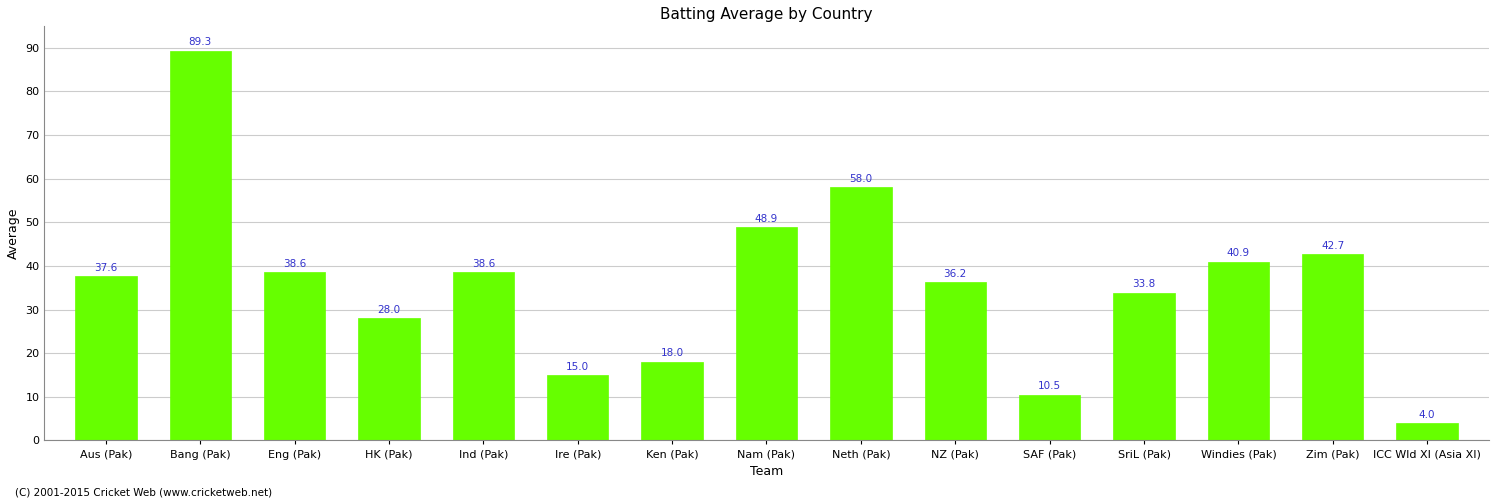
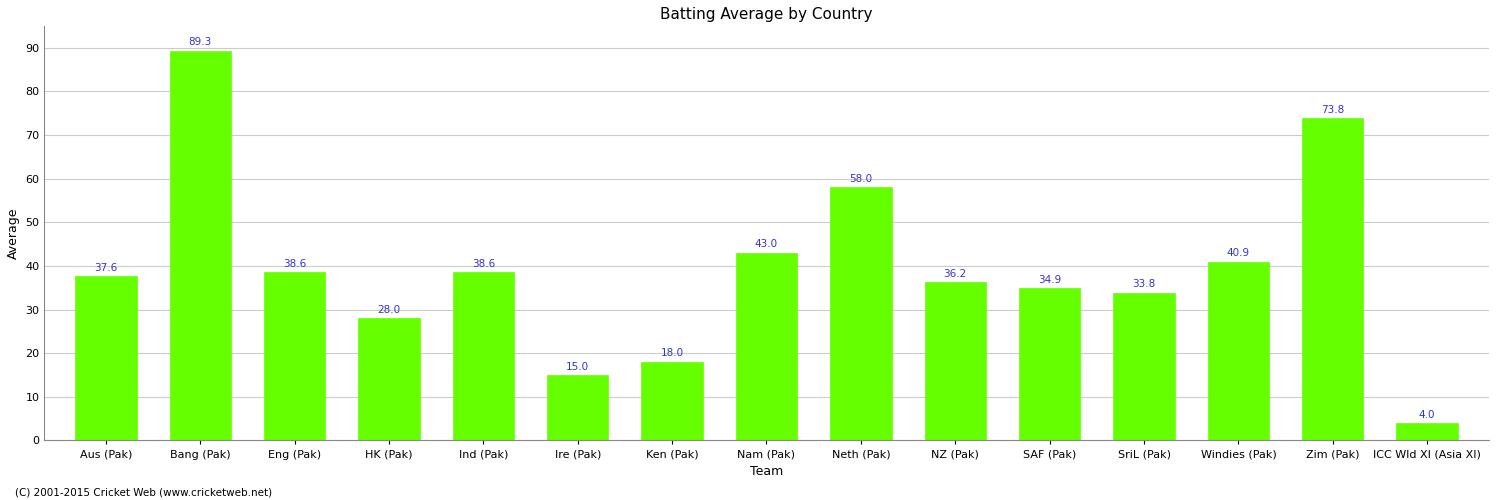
Nam (Pak): 48.9 -> 43.0
SAF (Pak): 10.5 -> 34.9
Zim (Pak): 42.7 -> 73.8
